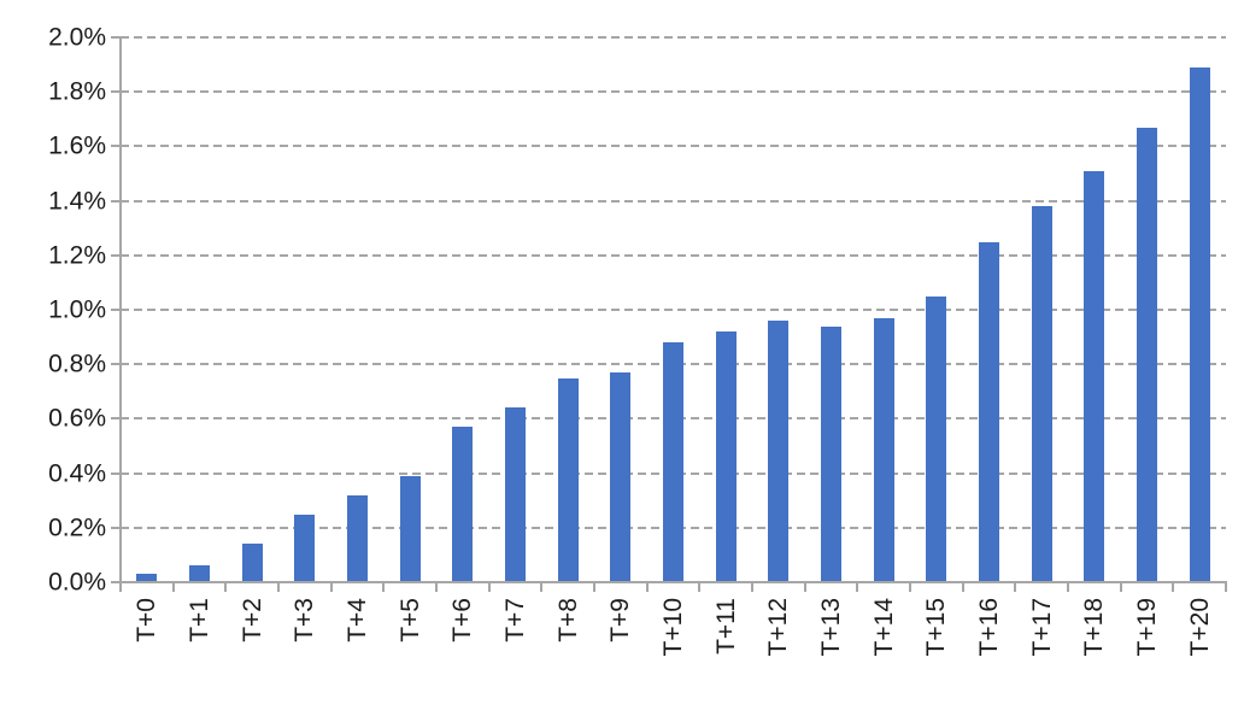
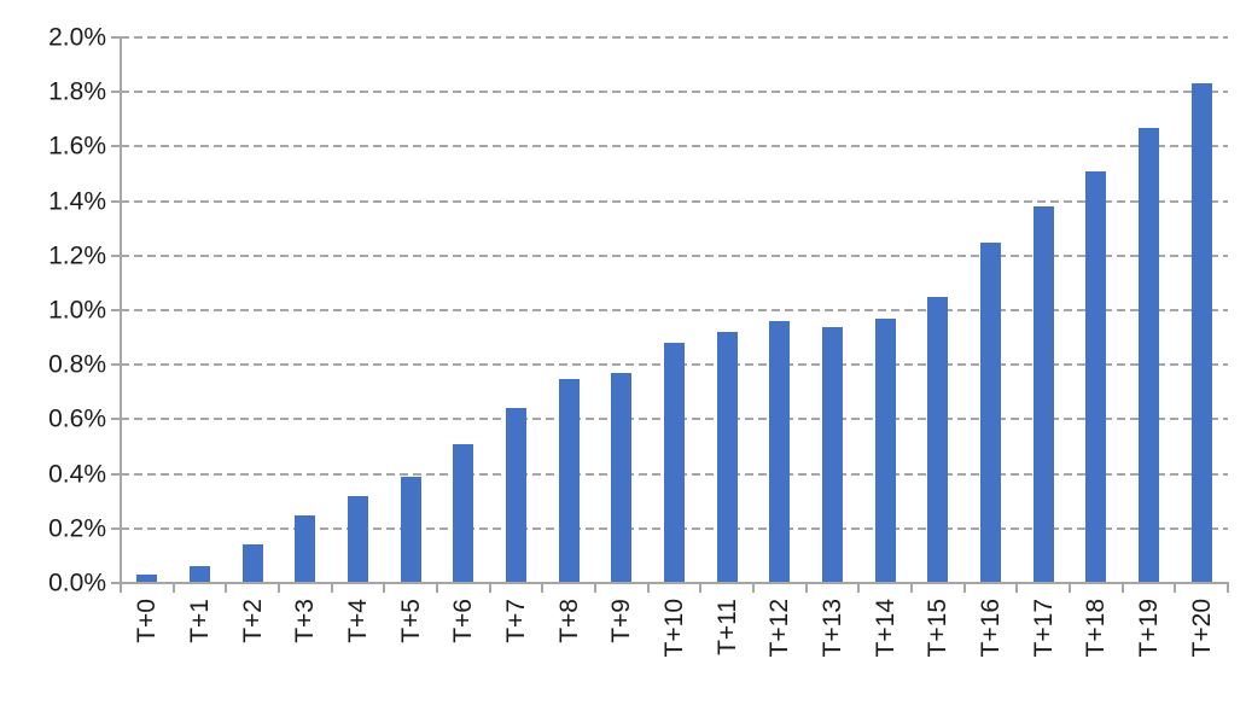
T+6: 0.57% -> 0.51%
T+20: 1.89% -> 1.83%
